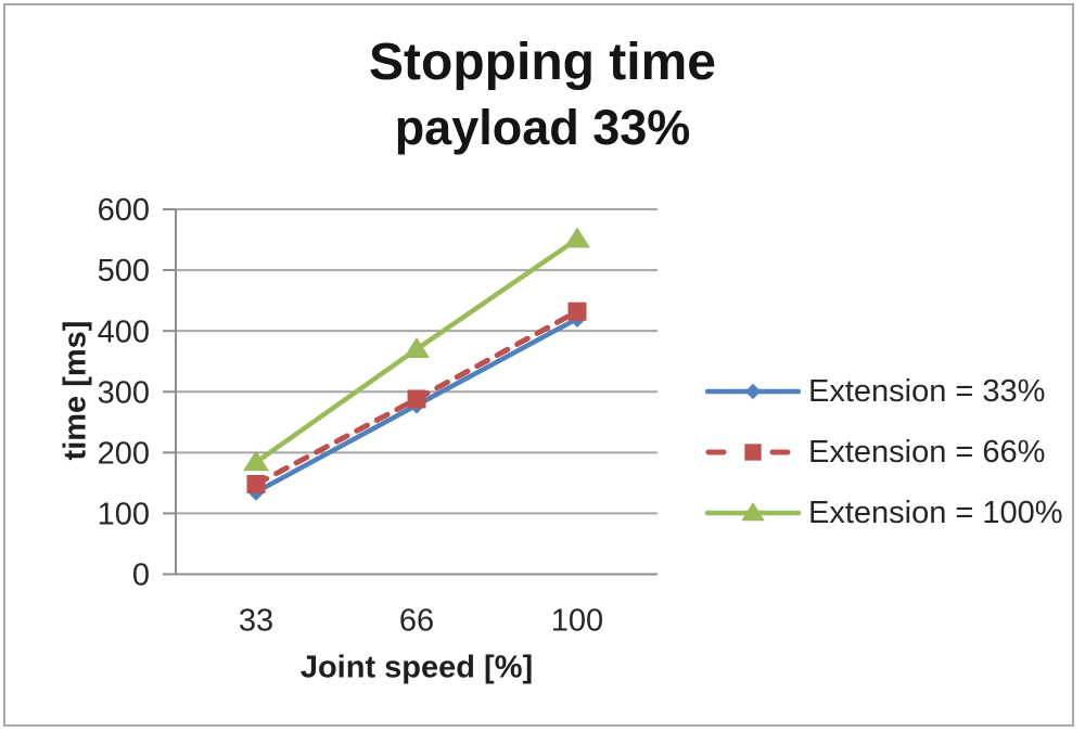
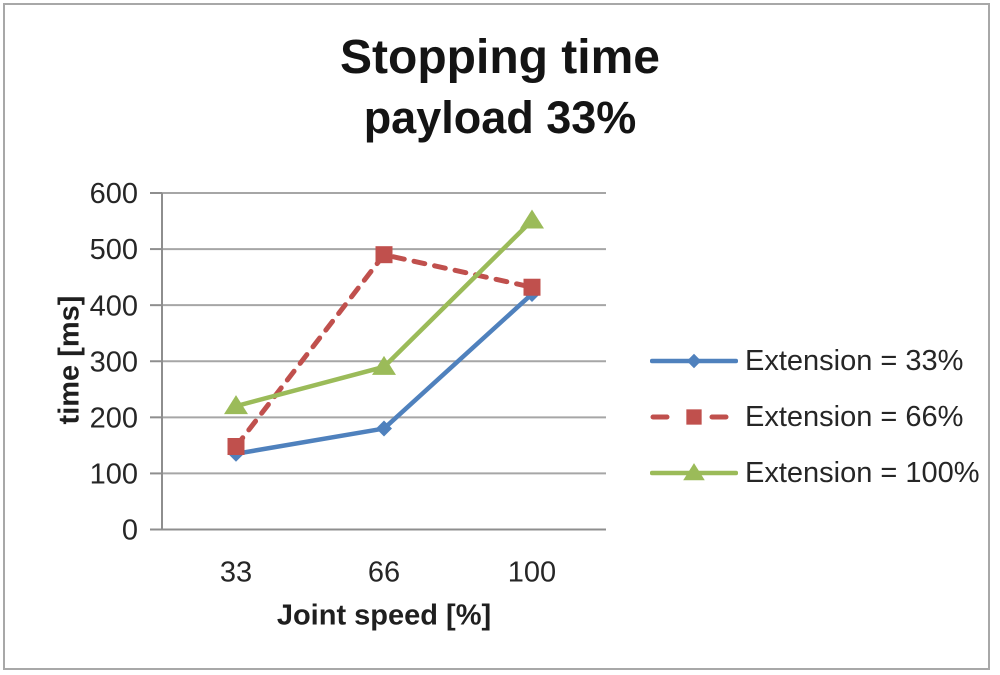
Extension = 100%/33: 180 -> 220
Extension = 33%/66: 280 -> 180
Extension = 66%/66: 290 -> 490
Extension = 100%/66: 370 -> 290
